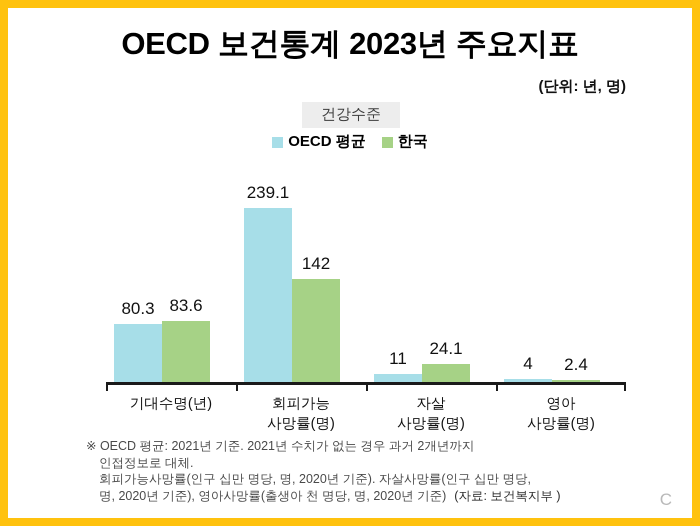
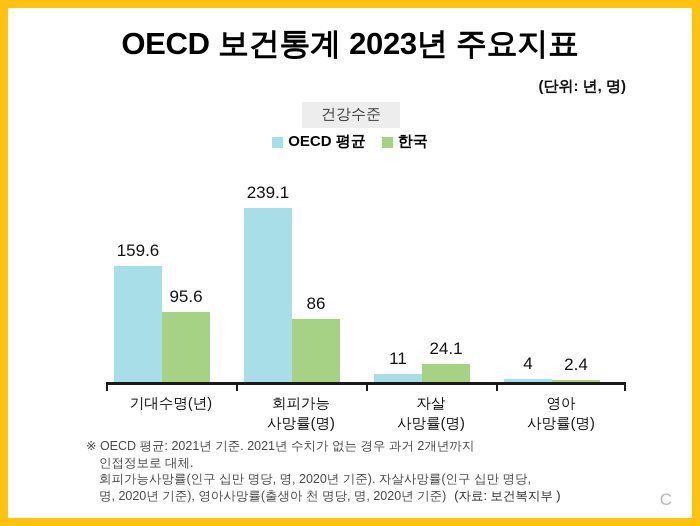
OECD 평균/기대수명(년): 80.3 -> 159.6
한국/기대수명(년): 83.6 -> 95.6
한국/회피가능 사망률(명): 142 -> 86
